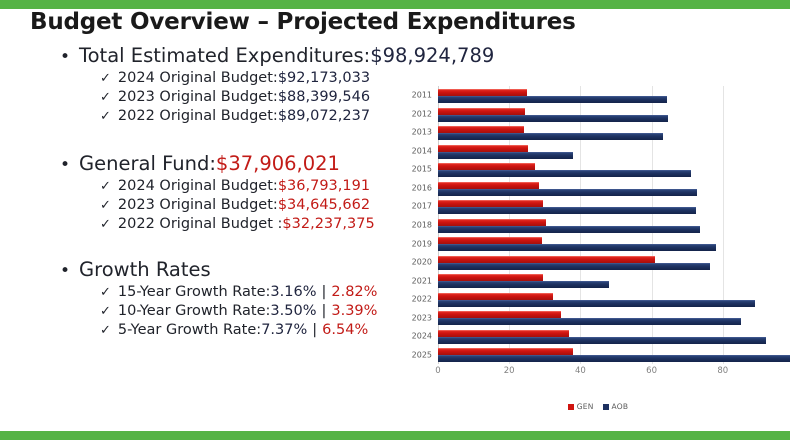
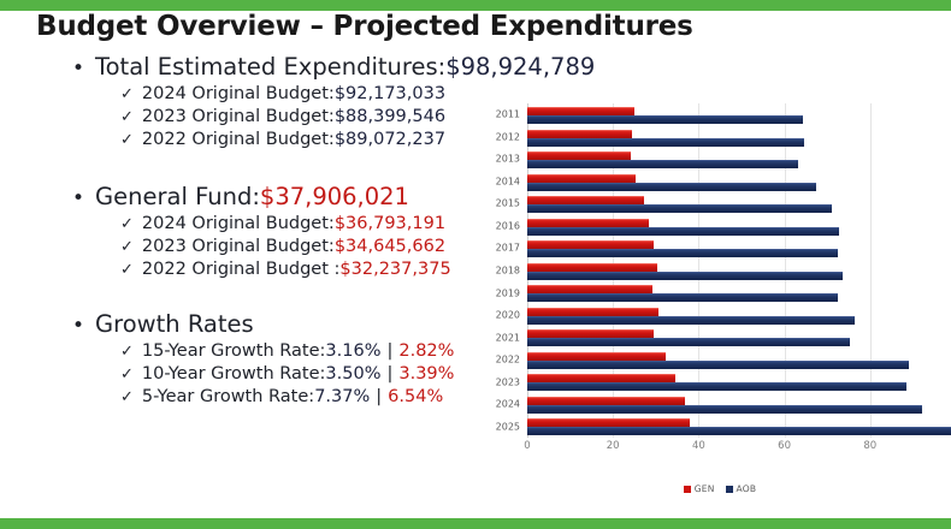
AOB/2014: 38 -> 67
AOB/2019: 78 -> 73
GEN/2020: 61 -> 30
AOB/2021: 48 -> 75
AOB/2023: 85 -> 88
